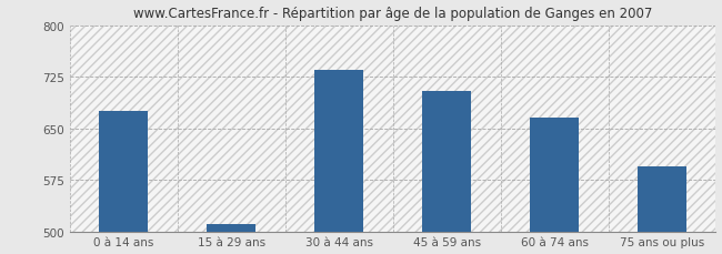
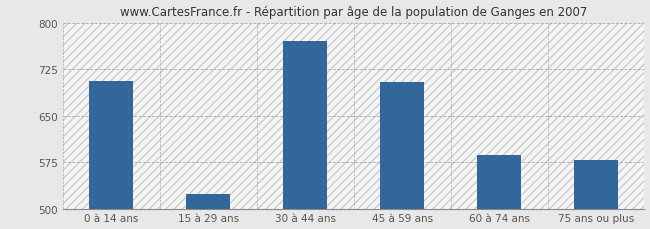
0 à 14 ans: 675 -> 706
15 à 29 ans: 510 -> 524
30 à 44 ans: 735 -> 770
60 à 74 ans: 665 -> 586
75 ans ou plus: 595 -> 578
